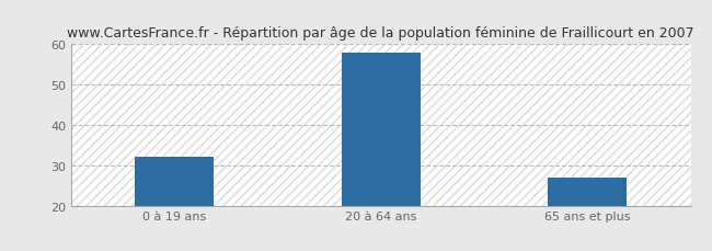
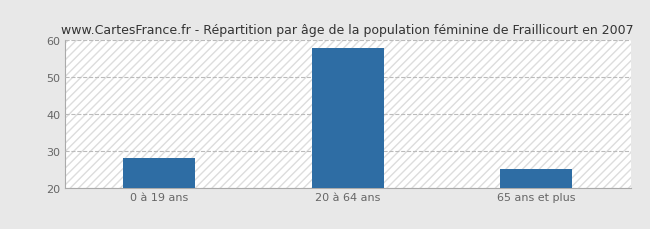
0 à 19 ans: 32 -> 28
65 ans et plus: 27 -> 25
